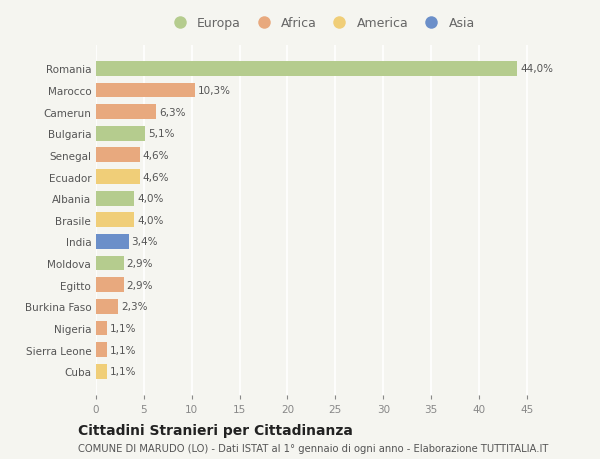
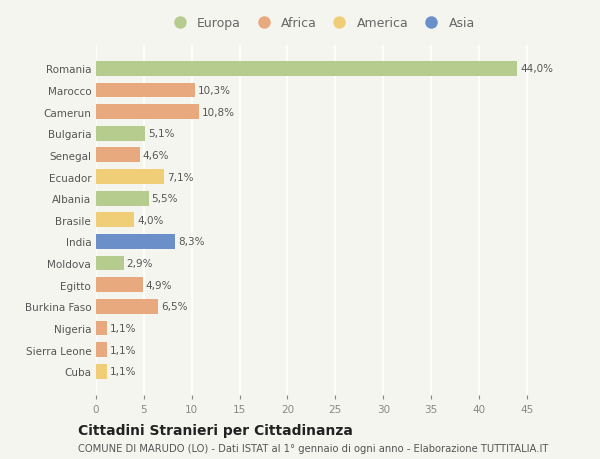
Camerun: 6,3% -> 10,8%
Ecuador: 4,6% -> 7,1%
Albania: 4,0% -> 5,5%
India: 3,4% -> 8,3%
Egitto: 2,9% -> 4,9%
Burkina Faso: 2,3% -> 6,5%
